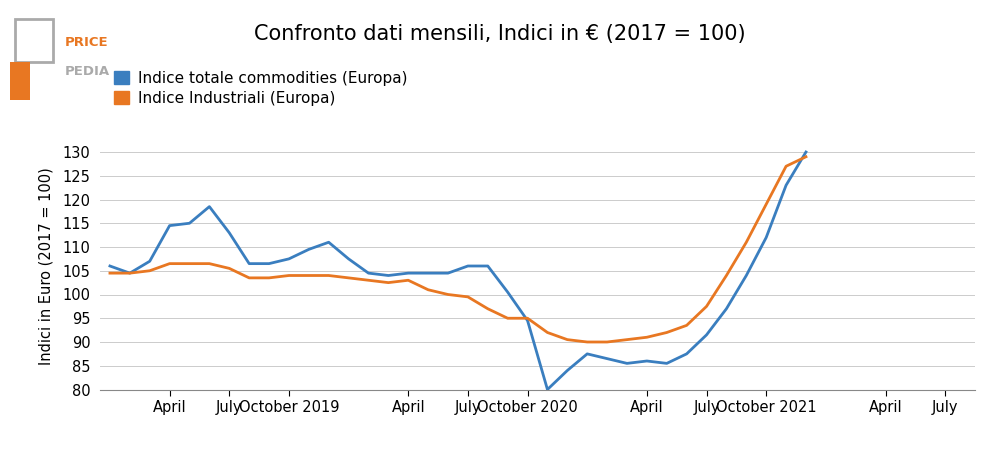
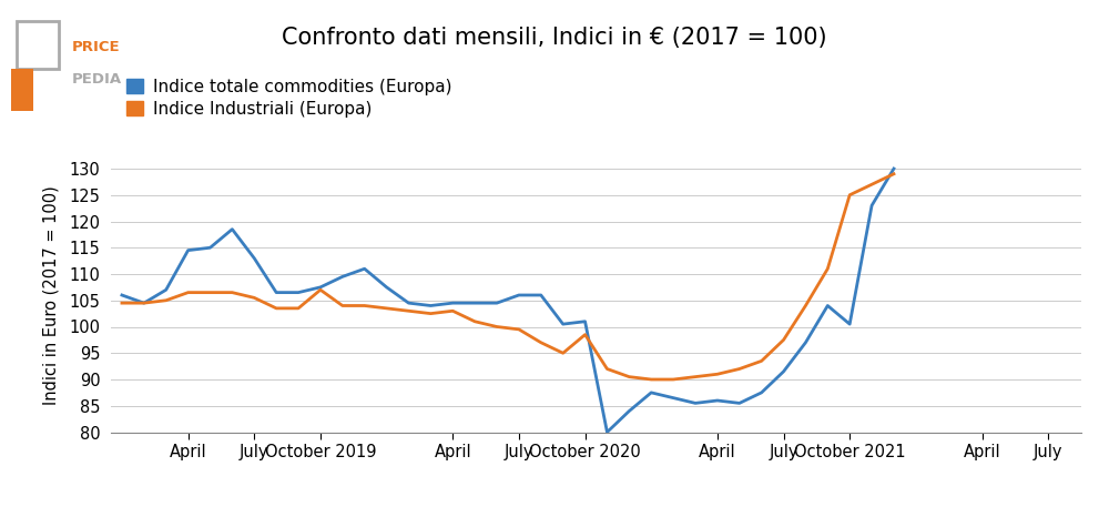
Indice Industriali (Europa)/October 2019: 104.0 -> 107.0
Indice totale commodities (Europa)/October 2020: 94.5 -> 101.0
Indice Industriali (Europa)/October 2020: 95.0 -> 98.5
Indice totale commodities (Europa)/October 2021: 112.0 -> 100.5
Indice Industriali (Europa)/October 2021: 119.0 -> 125.0
